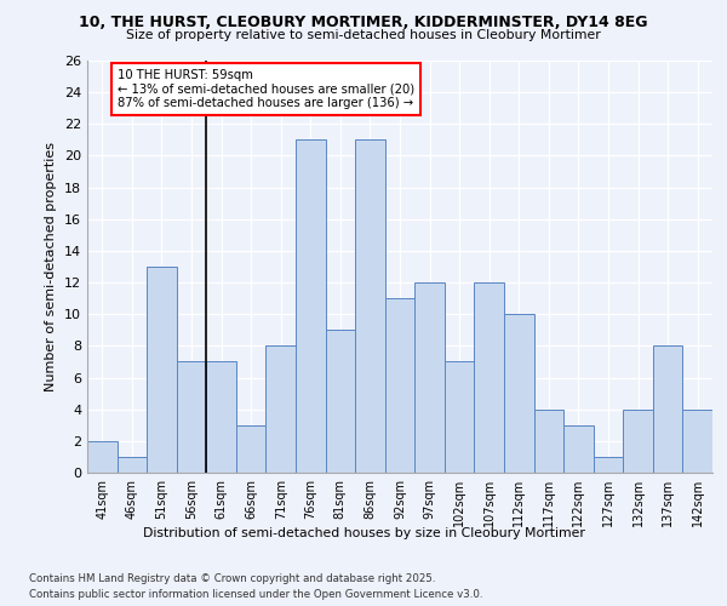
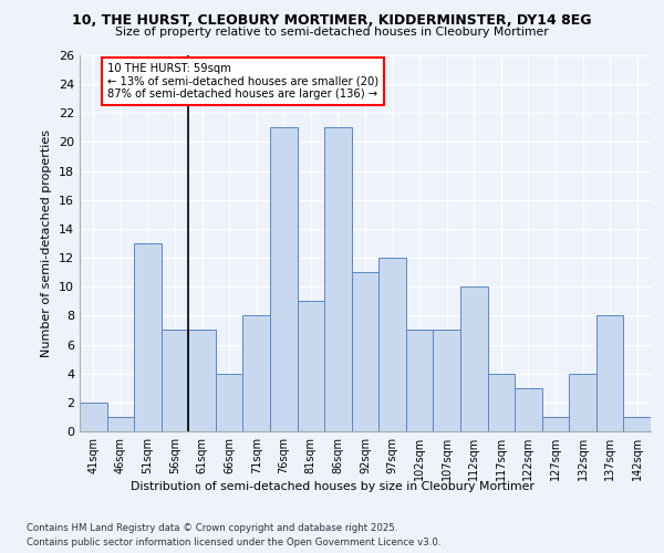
66sqm: 3 -> 4
107sqm: 12 -> 7
142sqm: 4 -> 1
